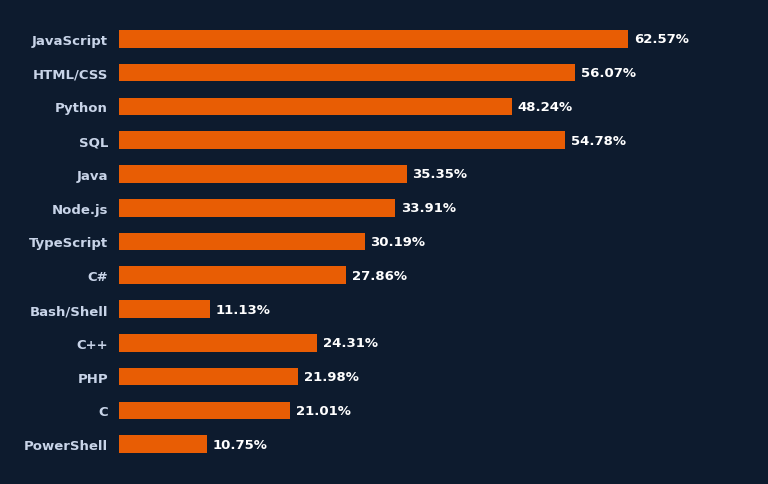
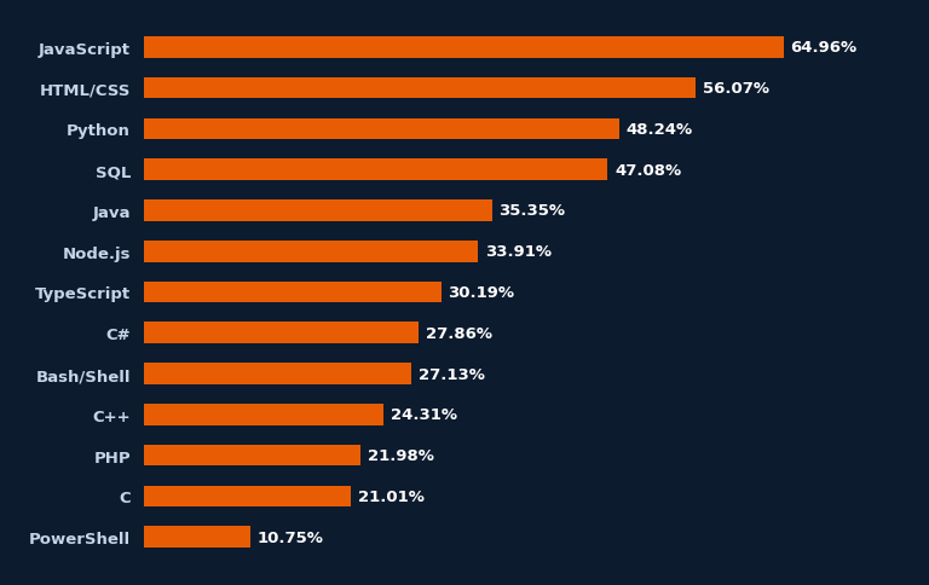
JavaScript: 62.57% -> 64.96%
SQL: 54.78% -> 47.08%
Bash/Shell: 11.13% -> 27.13%
